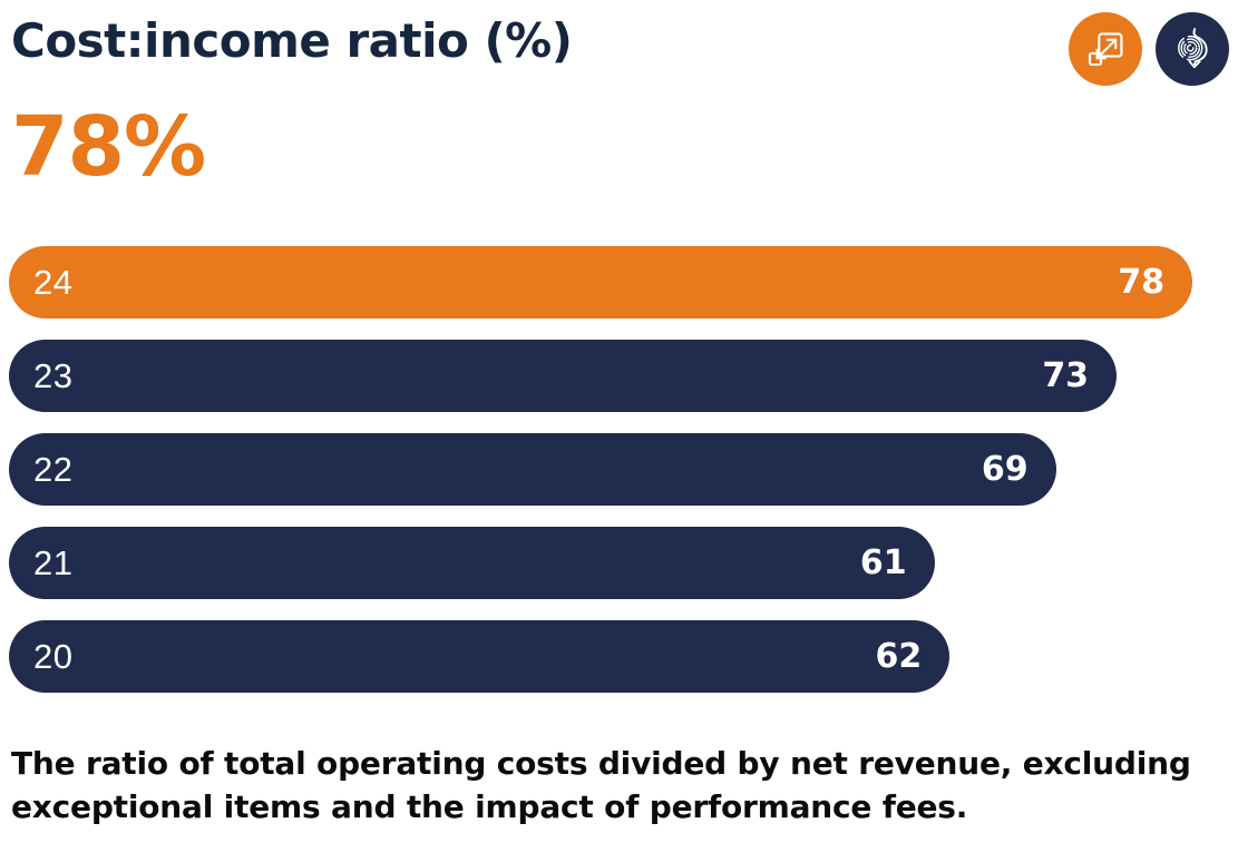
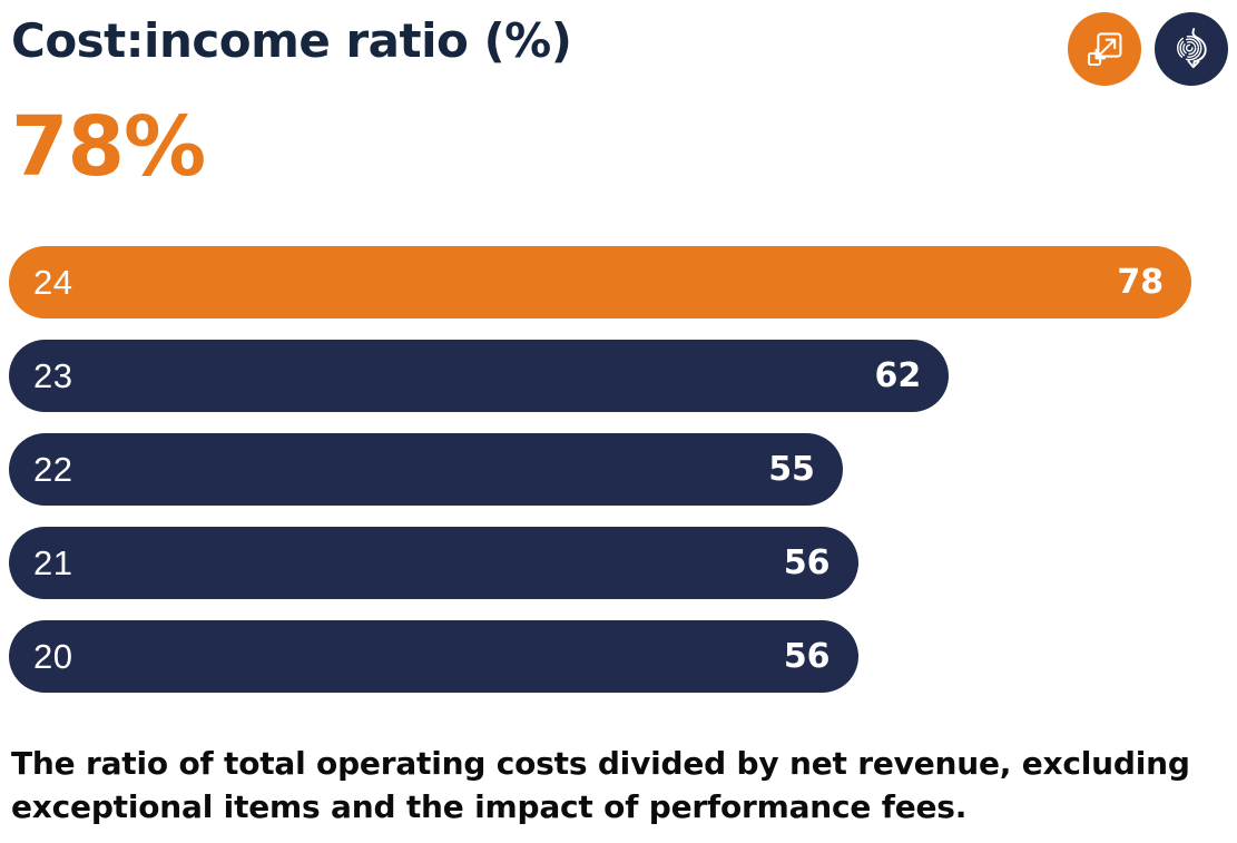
23: 73 -> 62
22: 69 -> 55
21: 61 -> 56
20: 62 -> 56
